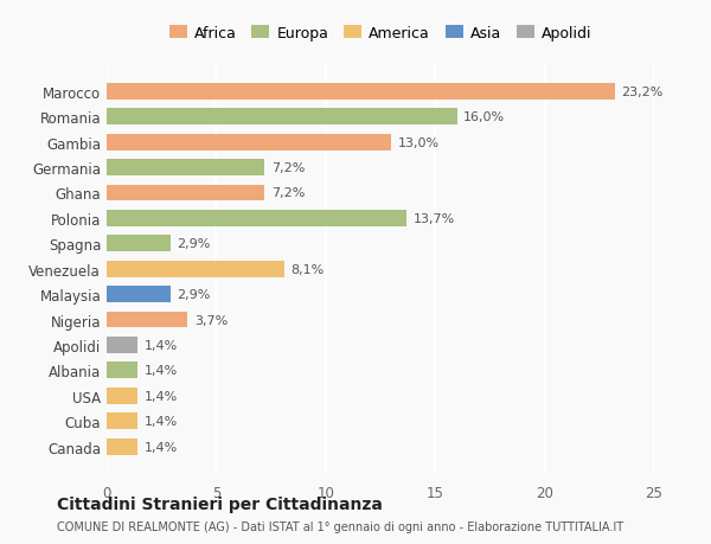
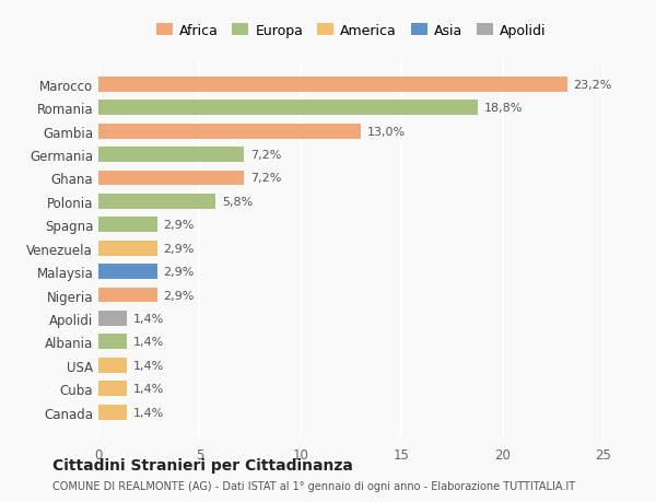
Romania: 16,0% -> 18,8%
Polonia: 13,7% -> 5,8%
Venezuela: 8,1% -> 2,9%
Nigeria: 3,7% -> 2,9%
